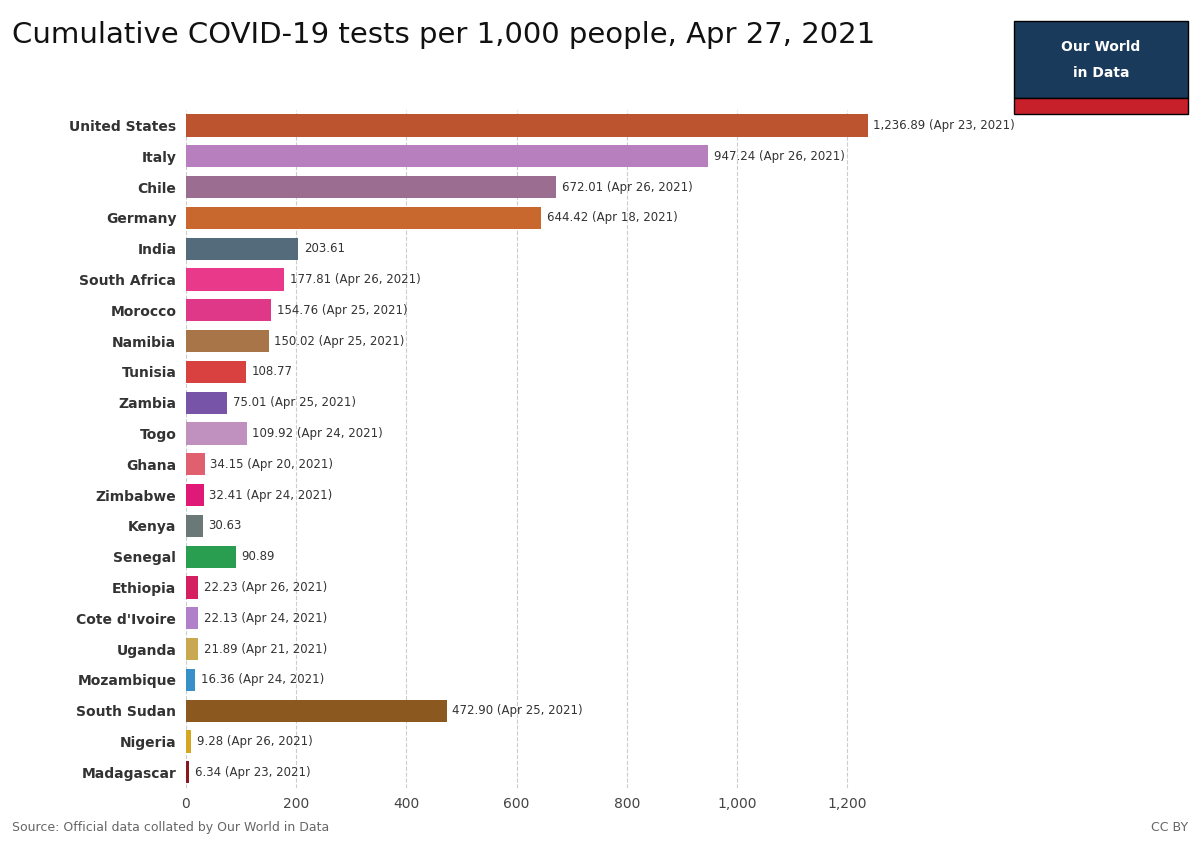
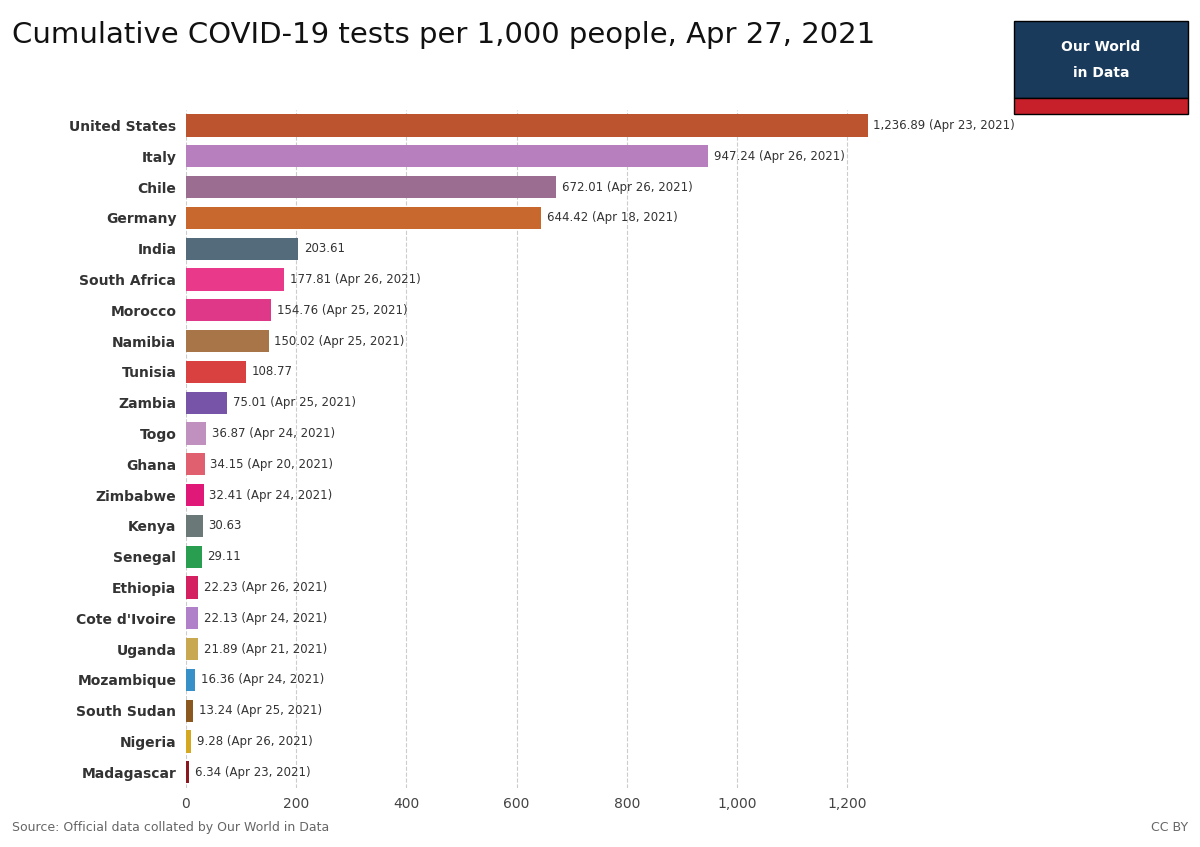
Togo: 109.92 -> 36.87
Senegal: 90.89 -> 29.11
South Sudan: 472.90 -> 13.24
